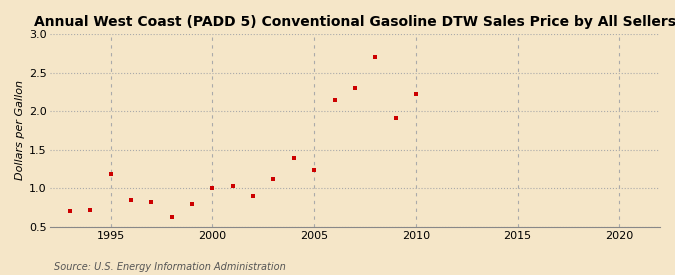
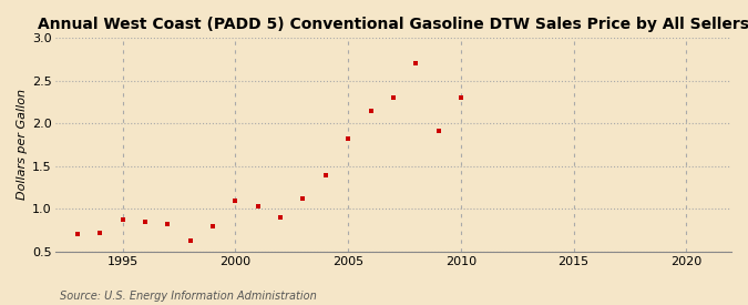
1995: 1.18 -> 0.87
2000: 1.00 -> 1.09
2005: 1.24 -> 1.82
2010: 2.22 -> 2.30
